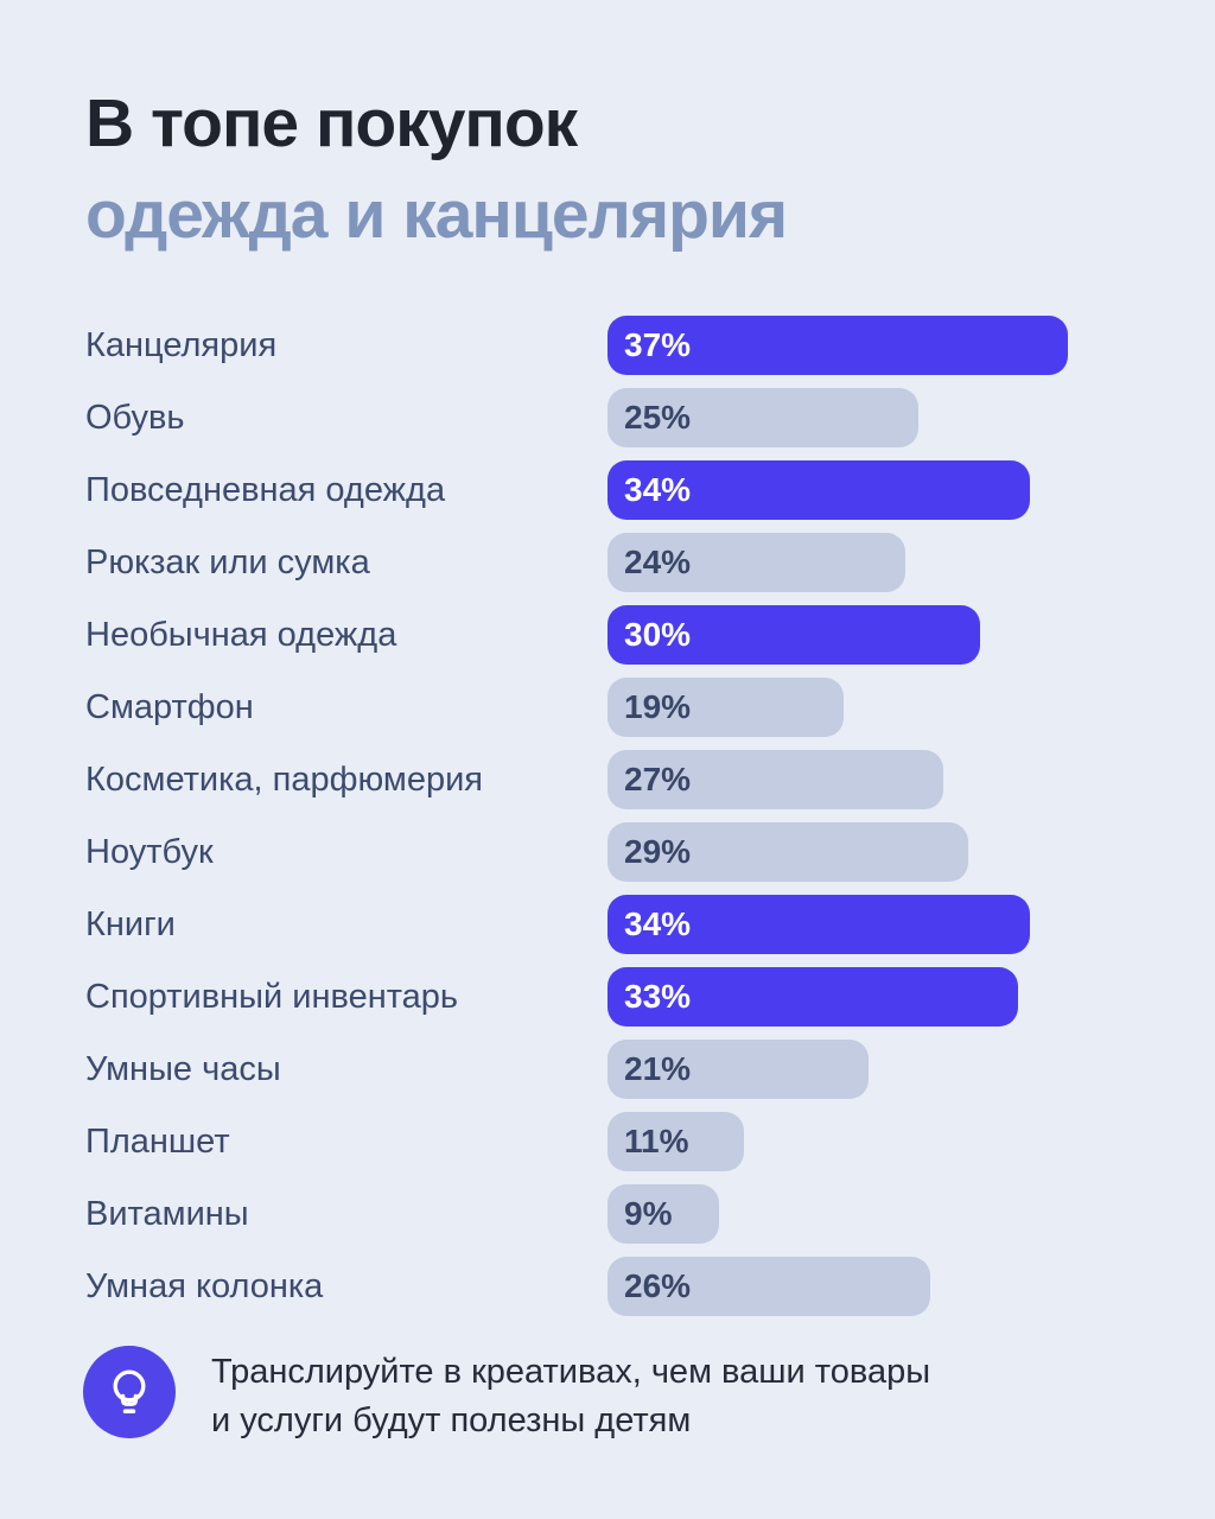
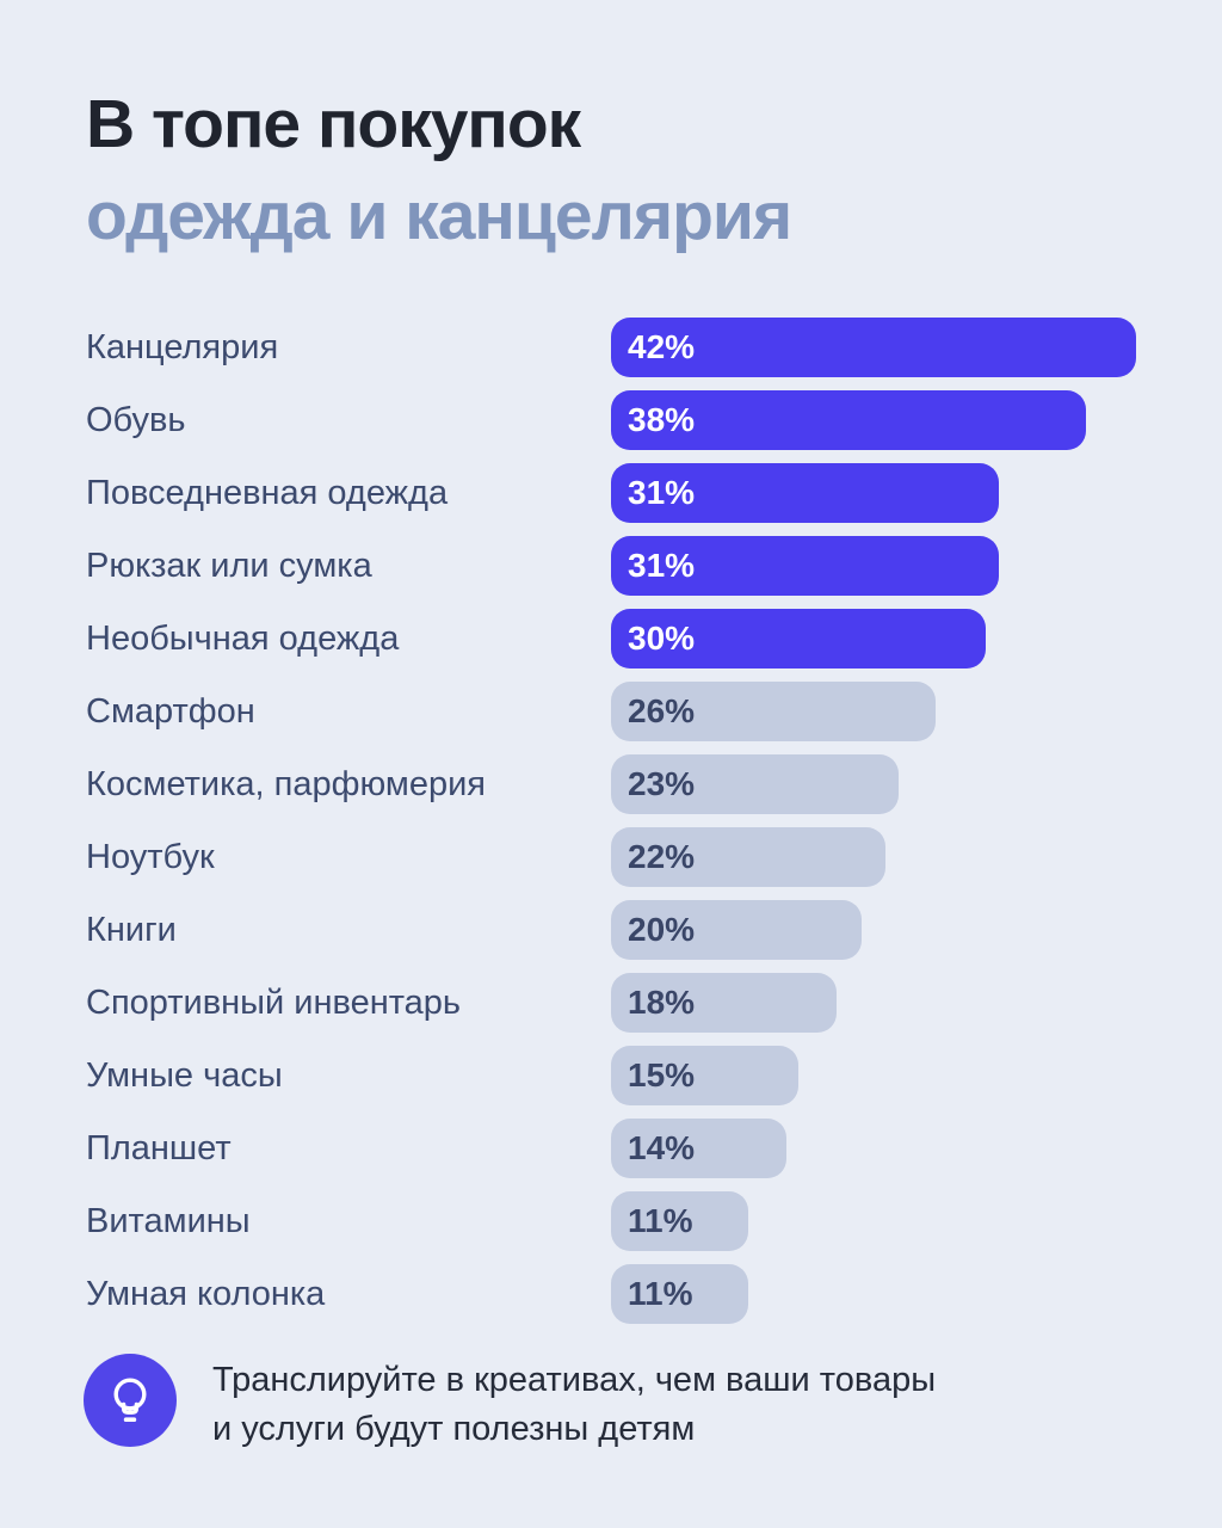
Канцелярия: 37% -> 42%
Обувь: 25% -> 38%
Повседневная одежда: 34% -> 31%
Рюкзак или сумка: 24% -> 31%
Смартфон: 19% -> 26%
Косметика, парфюмерия: 27% -> 23%
Ноутбук: 29% -> 22%
Книги: 34% -> 20%
Спортивный инвентарь: 33% -> 18%
Умные часы: 21% -> 15%
Планшет: 11% -> 14%
Витамины: 9% -> 11%
Умная колонка: 26% -> 11%
